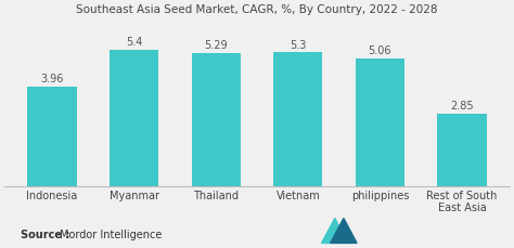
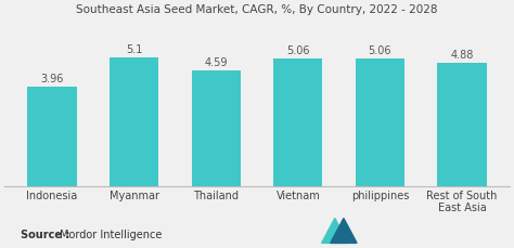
Myanmar: 5.4 -> 5.1
Thailand: 5.29 -> 4.59
Vietnam: 5.3 -> 5.06
Rest of South East Asia: 2.85 -> 4.88
